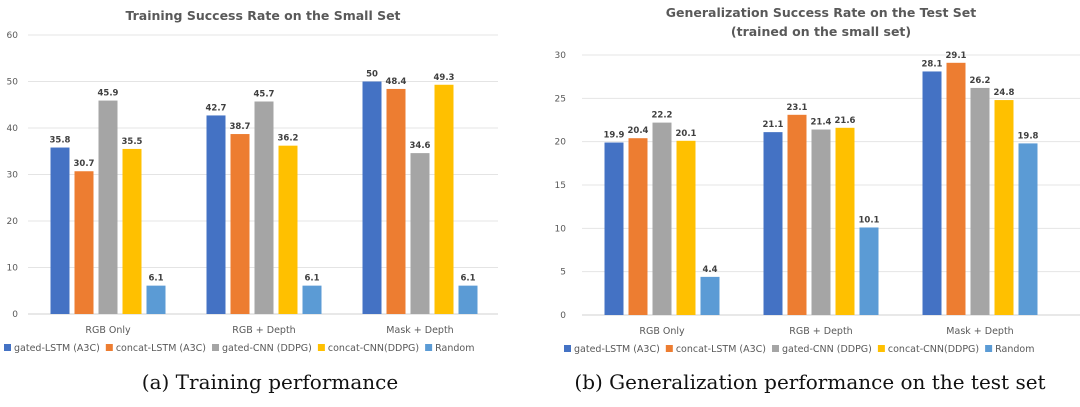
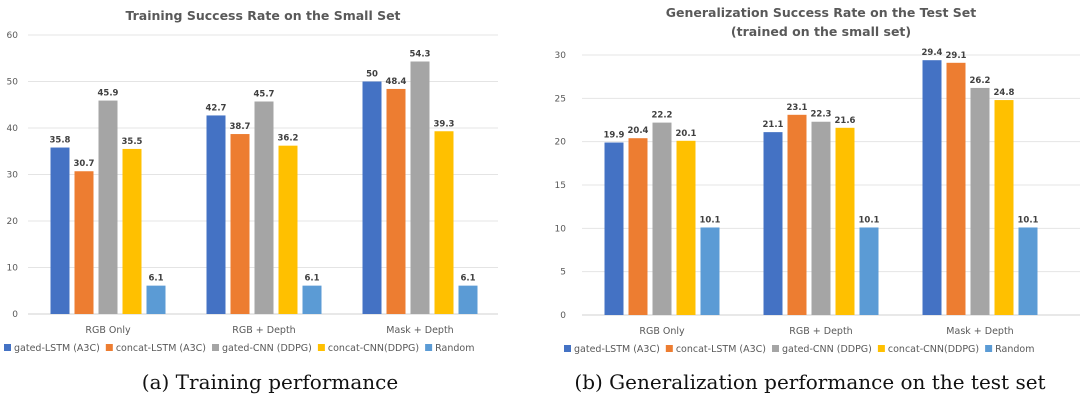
Training Success Rate on the Small Set/gated-CNN (DDPG)/Mask + Depth: 34.6 -> 54.3
Training Success Rate on the Small Set/concat-CNN(DDPG)/Mask + Depth: 49.3 -> 39.3
Generalization Success Rate on the Test Set/Random/RGB Only: 4.4 -> 10.1
Generalization Success Rate on the Test Set/gated-CNN (DDPG)/RGB + Depth: 21.4 -> 22.3
Generalization Success Rate on the Test Set/gated-LSTM (A3C)/Mask + Depth: 28.1 -> 29.4
Generalization Success Rate on the Test Set/Random/Mask + Depth: 19.8 -> 10.1
